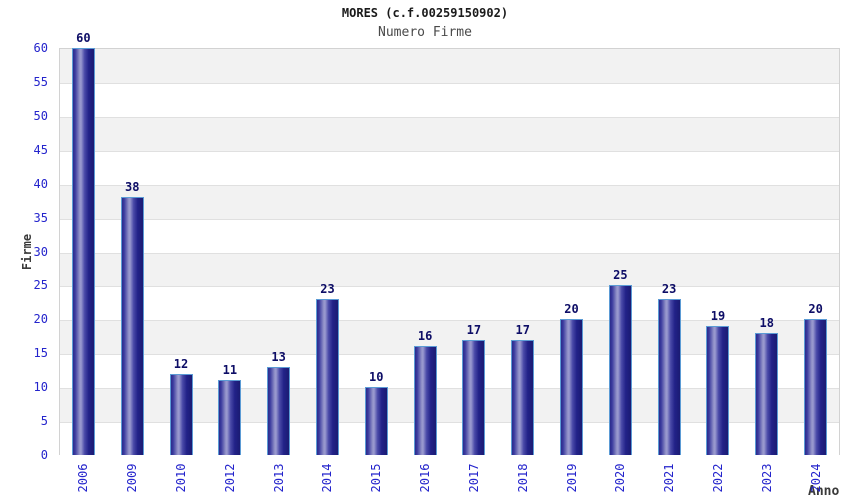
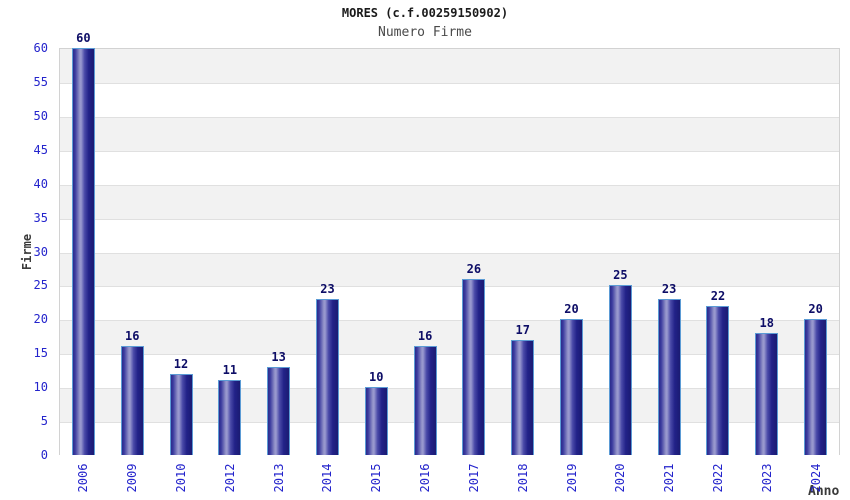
2009: 38 -> 16
2017: 17 -> 26
2022: 19 -> 22
